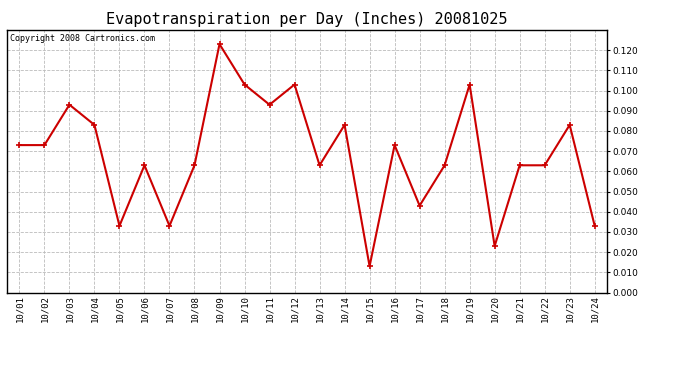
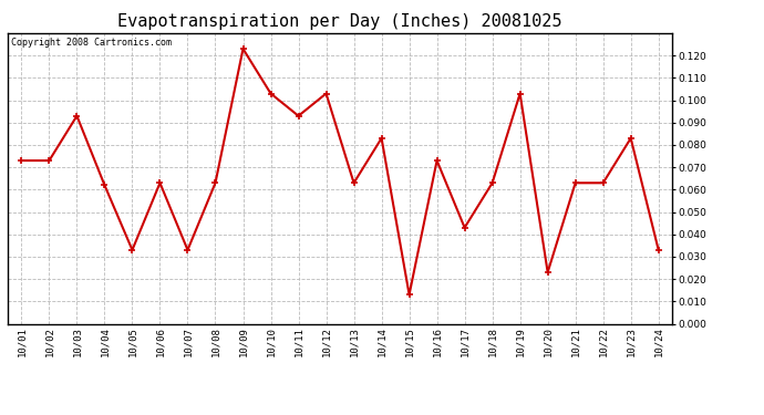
10/04: 0.083 -> 0.062
